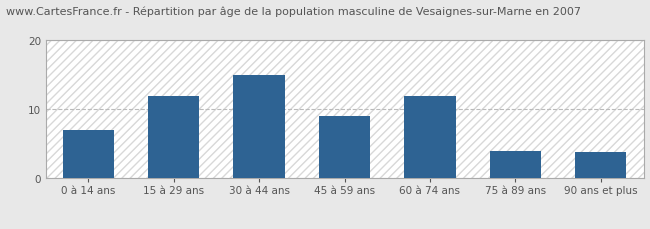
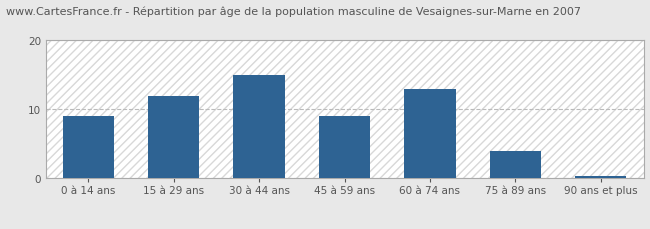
0 à 14 ans: 7.0 -> 9.0
60 à 74 ans: 12.0 -> 13.0
90 ans et plus: 3.8 -> 0.3
